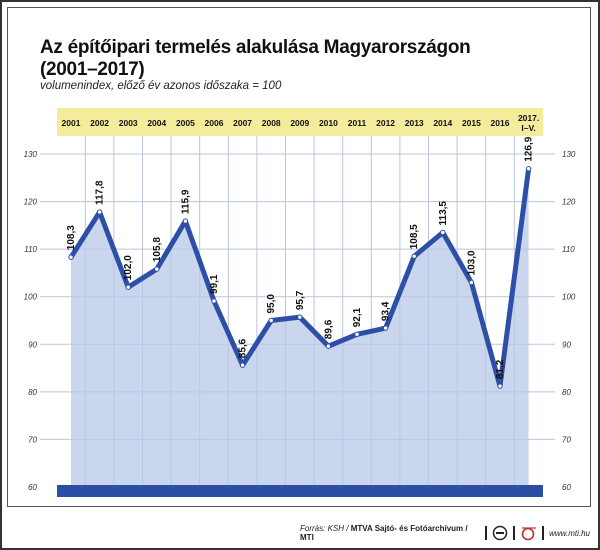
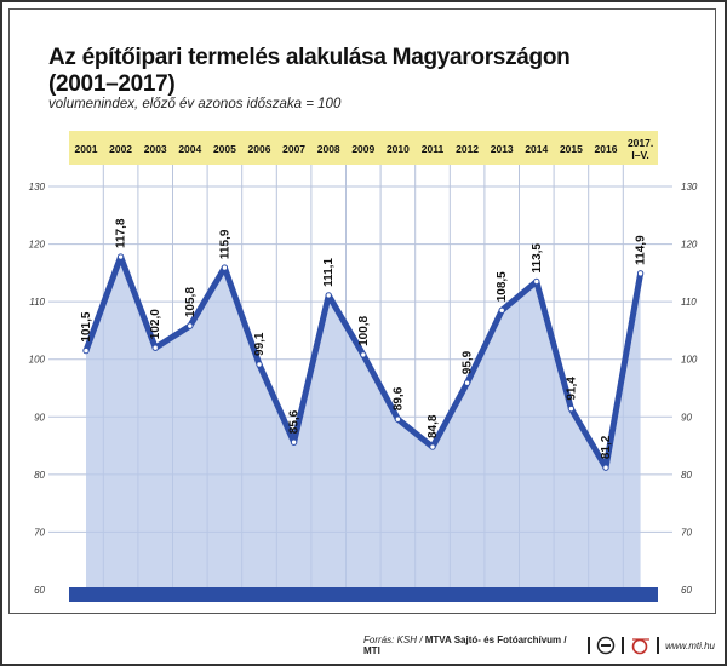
2001: 108,3 -> 101,5
2008: 95,0 -> 111,1
2009: 95,7 -> 100,8
2011: 92,1 -> 84,8
2012: 93,4 -> 95,9
2015: 103,0 -> 91,4
2017. I–V.: 126,9 -> 114,9
